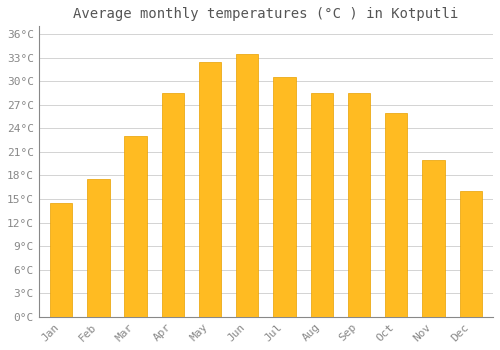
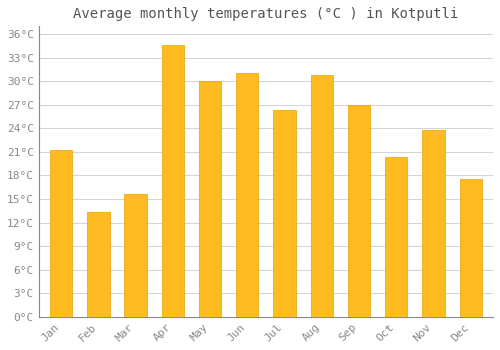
Jan: 14.5°C -> 21.2°C
Feb: 17.5°C -> 13.4°C
Mar: 23.0°C -> 15.6°C
Apr: 28.5°C -> 34.6°C
May: 32.5°C -> 30.0°C
Jun: 33.5°C -> 31.0°C
Jul: 30.5°C -> 26.4°C
Aug: 28.5°C -> 30.8°C
Sep: 28.5°C -> 27.0°C
Oct: 26.0°C -> 20.4°C
Nov: 20.0°C -> 23.8°C
Dec: 16.0°C -> 17.6°C
